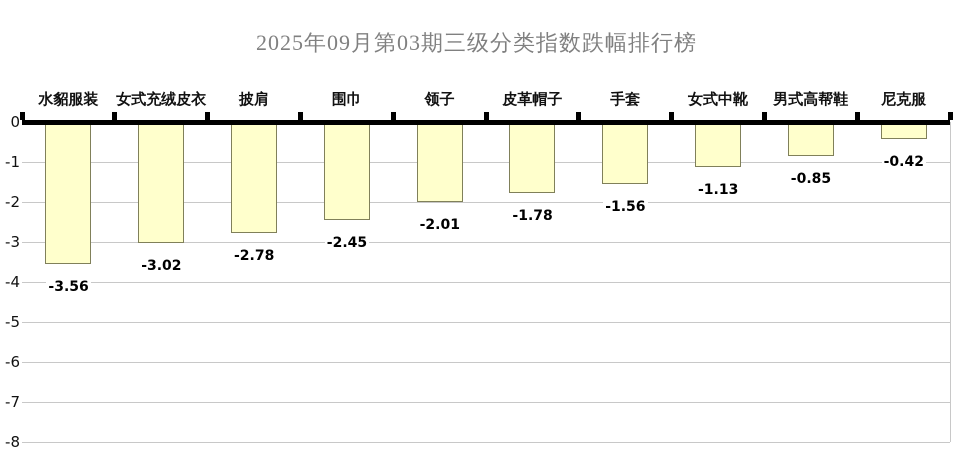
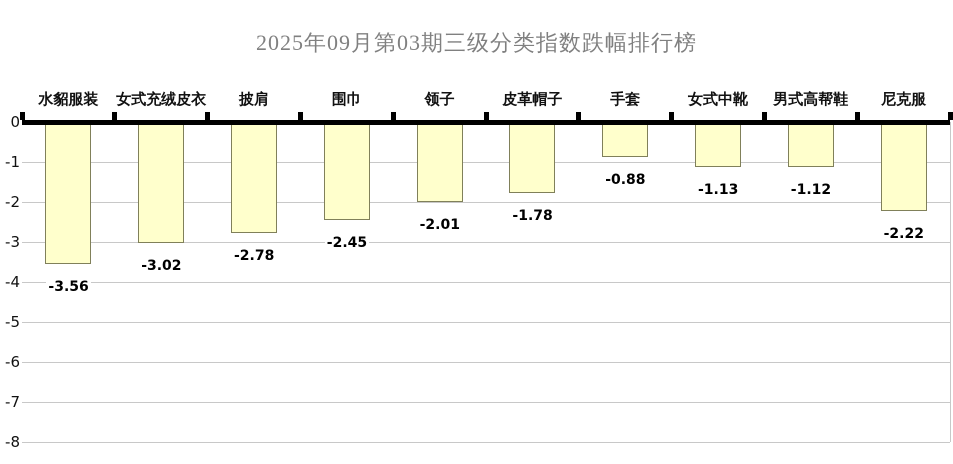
手套: -1.56 -> -0.88
男式高帮鞋: -0.85 -> -1.12
尼克服: -0.42 -> -2.22
